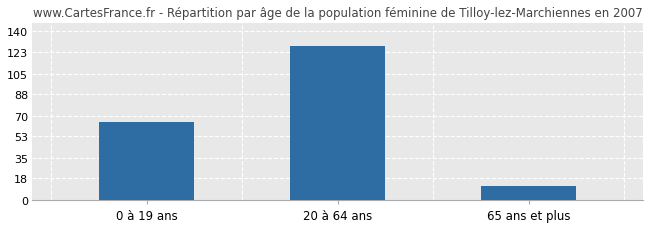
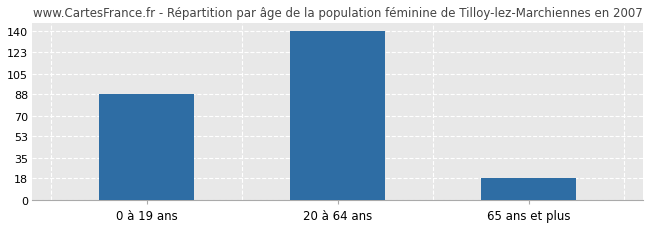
0 à 19 ans: 65 -> 88
20 à 64 ans: 128 -> 140
65 ans et plus: 12 -> 18
